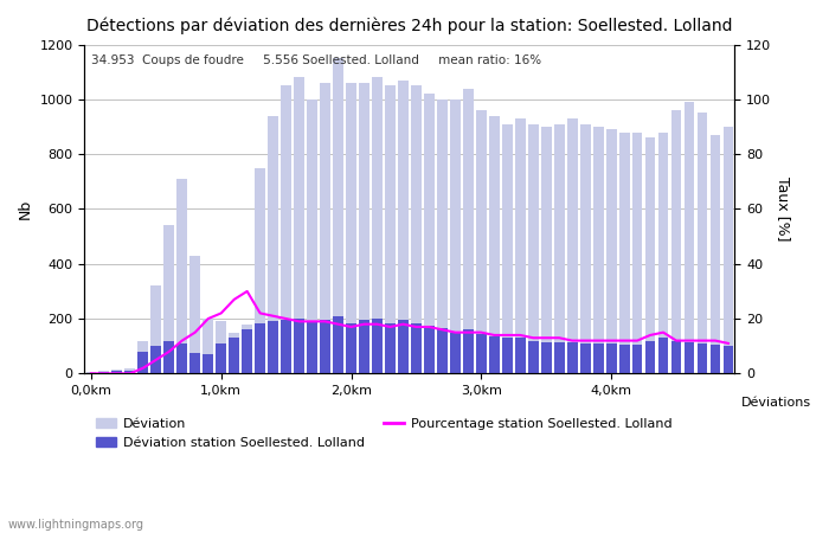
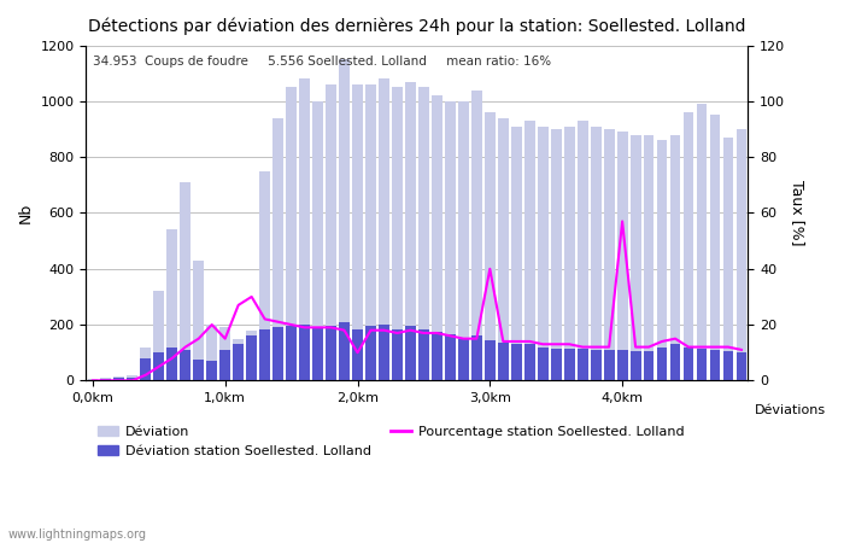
Pourcentage station Soellested. Lolland/1,0km: 22 -> 15
Pourcentage station Soellested. Lolland/2,0km: 17 -> 10
Pourcentage station Soellested. Lolland/3,0km: 15 -> 40
Pourcentage station Soellested. Lolland/4,0km: 12 -> 57
